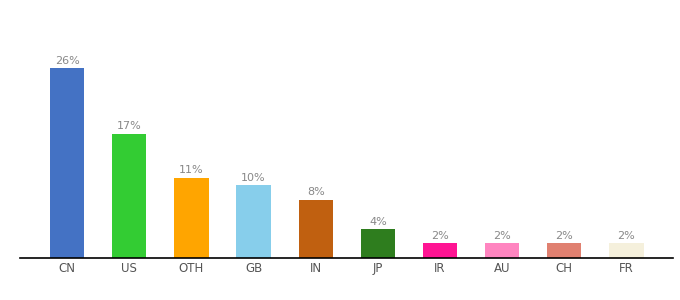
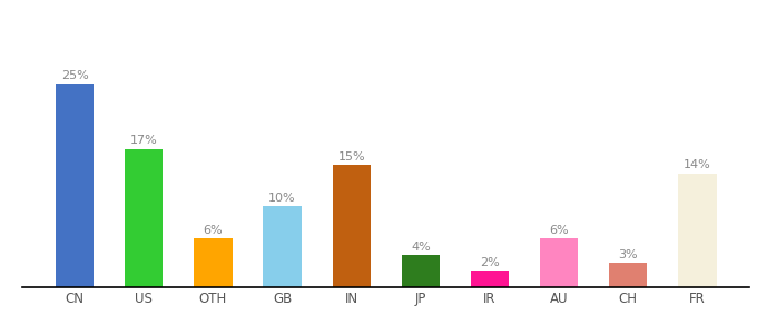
CN: 26% -> 25%
OTH: 11% -> 6%
IN: 8% -> 15%
AU: 2% -> 6%
CH: 2% -> 3%
FR: 2% -> 14%
